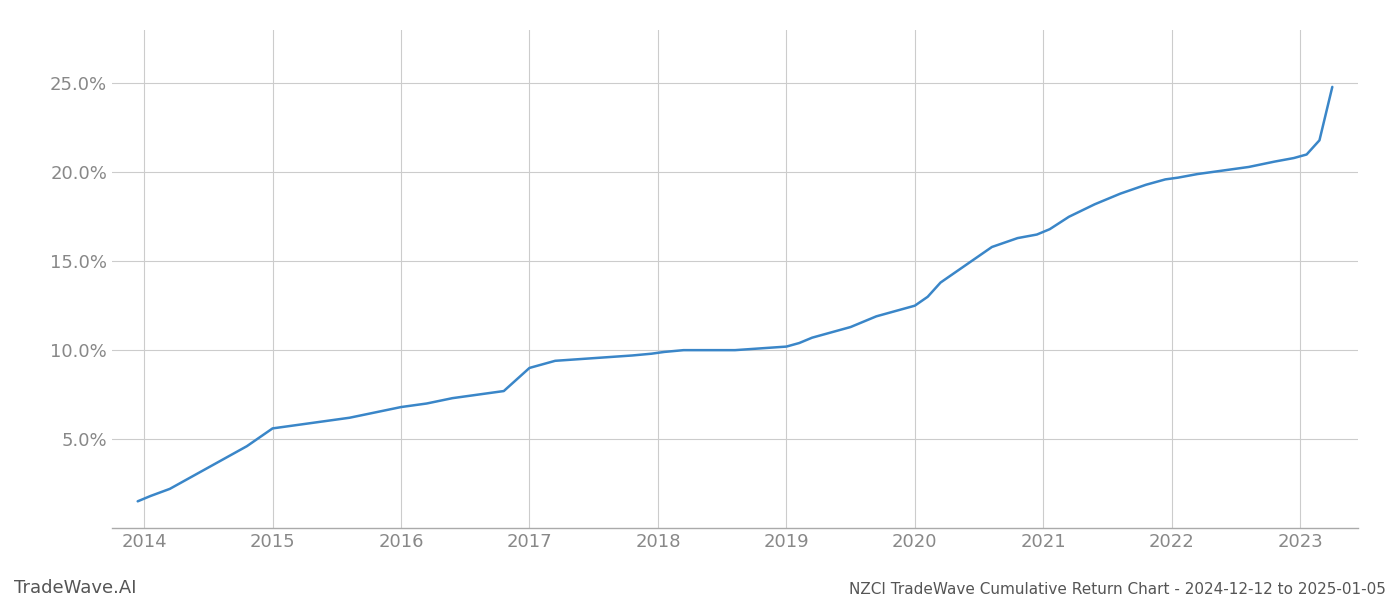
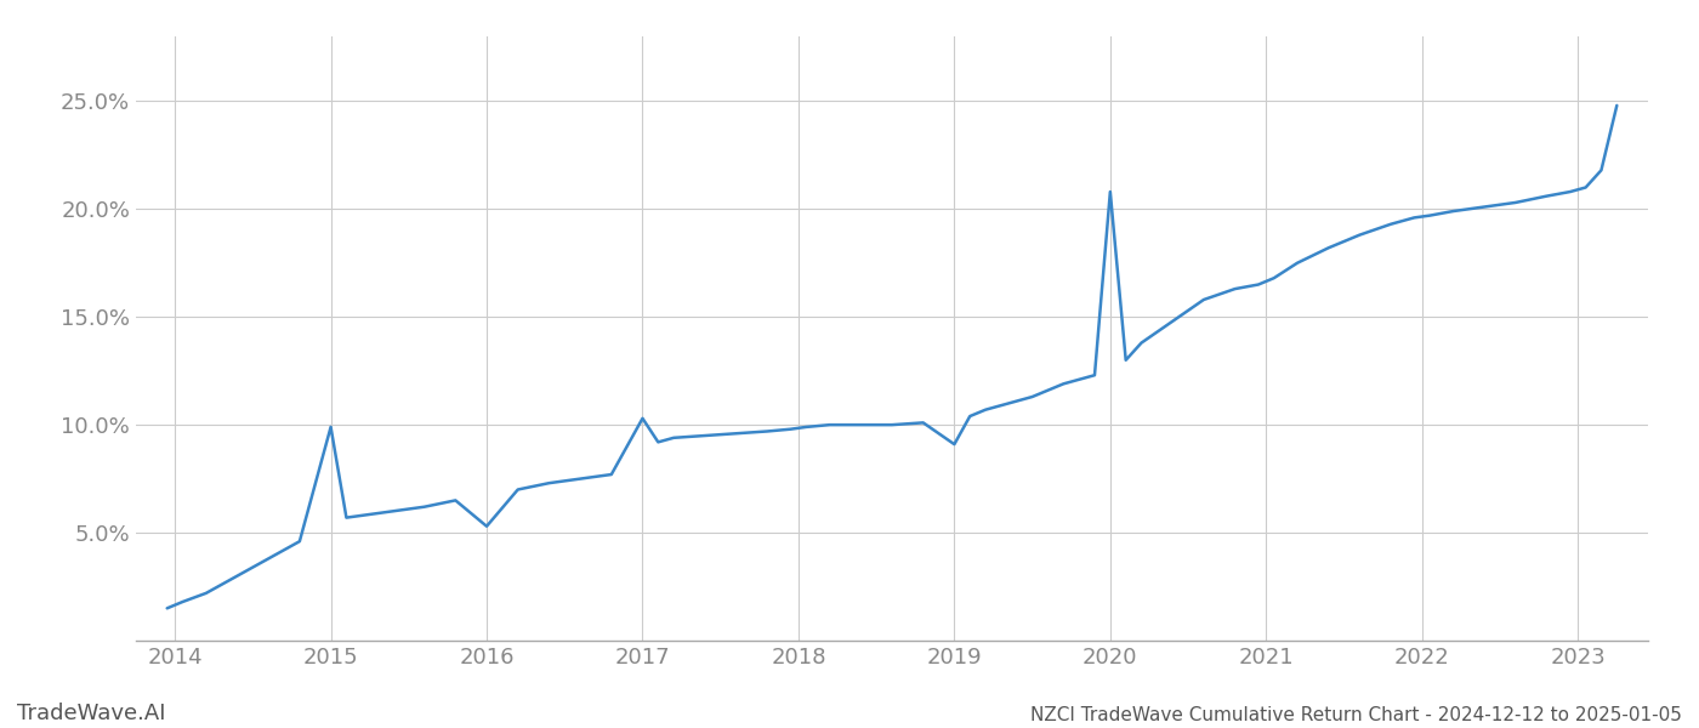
2015: 5.6% -> 9.9%
2016: 6.8% -> 5.3%
2017: 9.0% -> 10.3%
2019: 10.2% -> 9.1%
2020: 12.5% -> 20.8%
